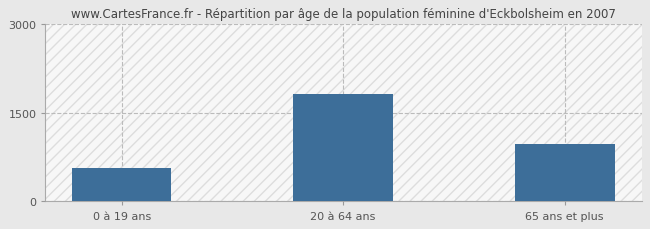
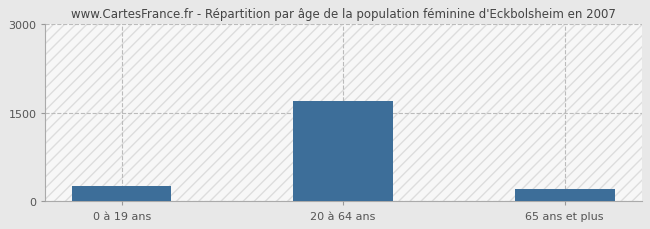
0 à 19 ans: 560 -> 260
20 à 64 ans: 1820 -> 1700
65 ans et plus: 960 -> 200
